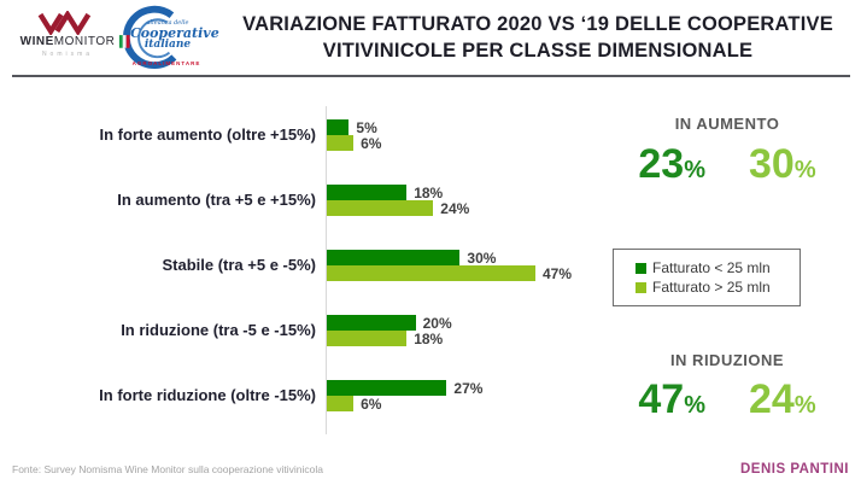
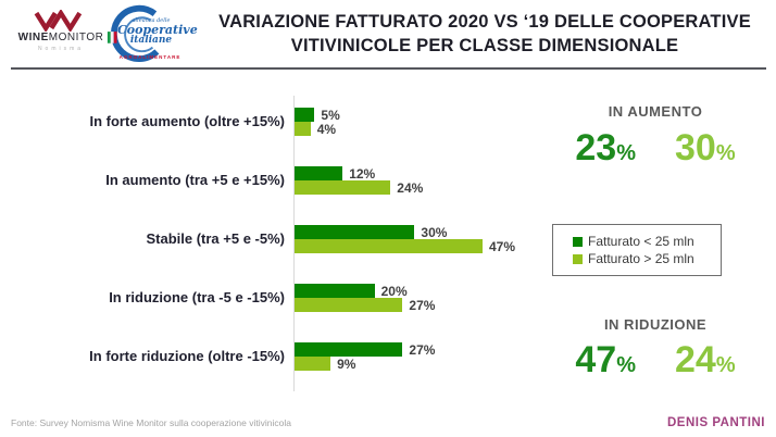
Fatturato > 25 mln/In forte aumento (oltre +15%): 6% -> 4%
Fatturato < 25 mln/In aumento (tra +5 e +15%): 18% -> 12%
Fatturato > 25 mln/In riduzione (tra -5 e -15%): 18% -> 27%
Fatturato > 25 mln/In forte riduzione (oltre -15%): 6% -> 9%
